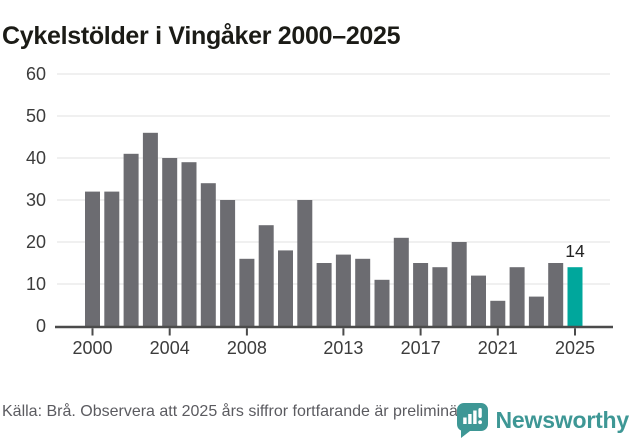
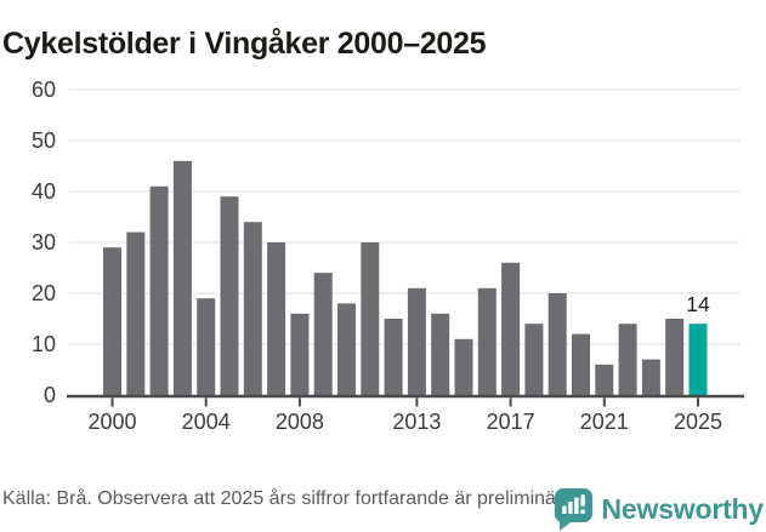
2000: 32 -> 29
2004: 40 -> 19
2013: 17 -> 21
2017: 15 -> 26
